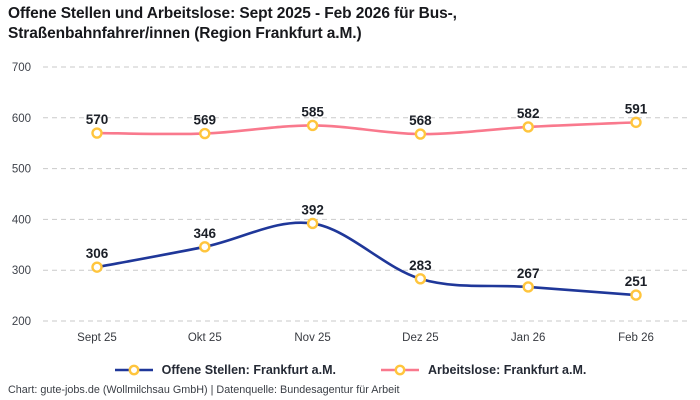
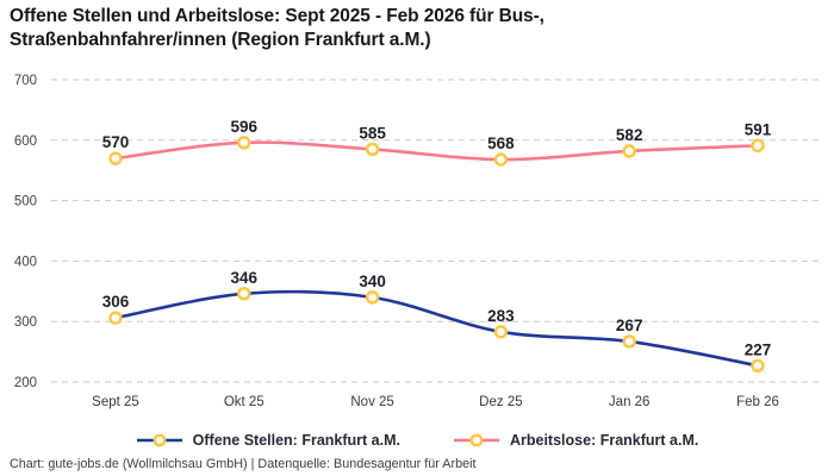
Arbeitslose: Frankfurt a.M./Okt 25: 569 -> 596
Offene Stellen: Frankfurt a.M./Nov 25: 392 -> 340
Offene Stellen: Frankfurt a.M./Feb 26: 251 -> 227
